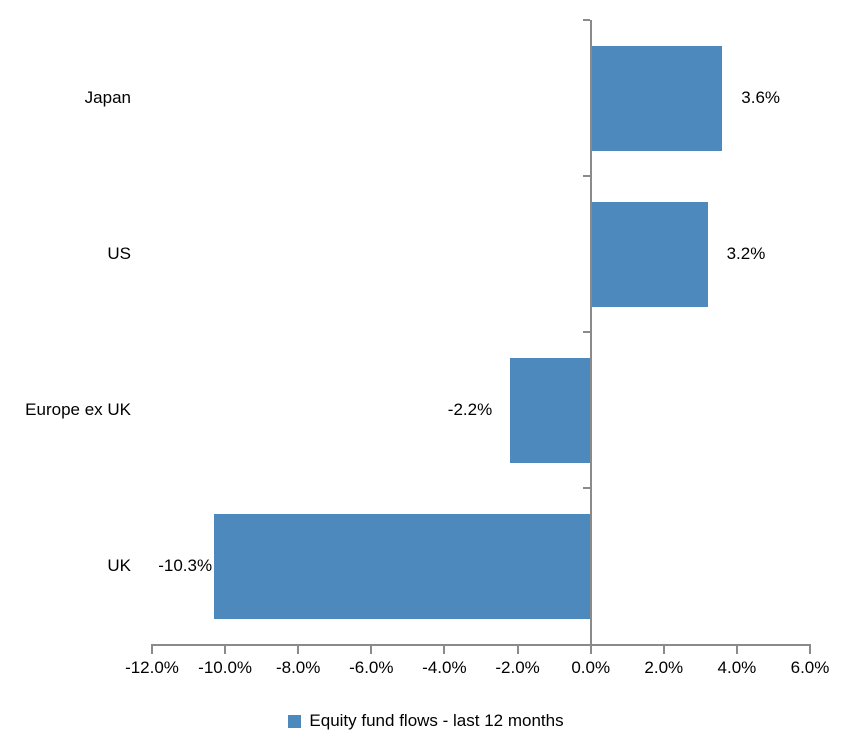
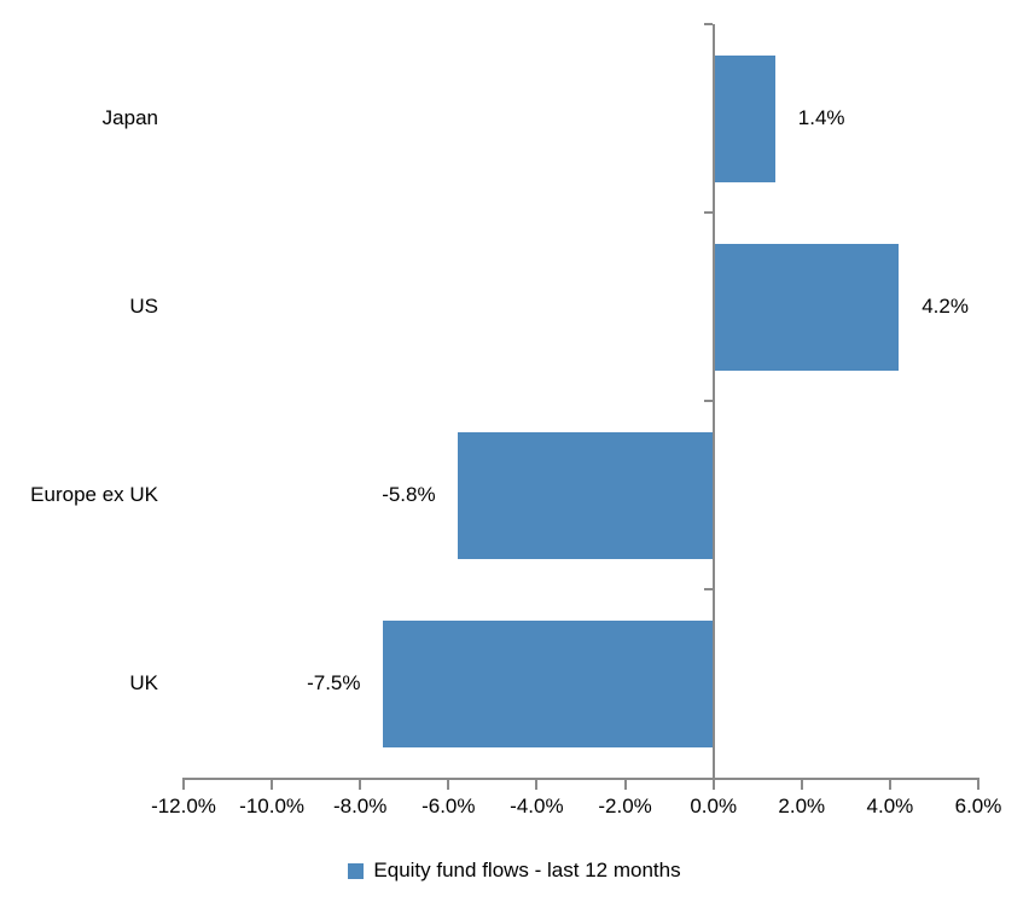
Japan: 3.6% -> 1.4%
US: 3.2% -> 4.2%
Europe ex UK: -2.2% -> -5.8%
UK: -10.3% -> -7.5%
